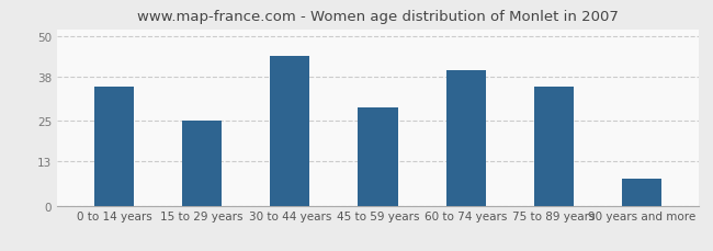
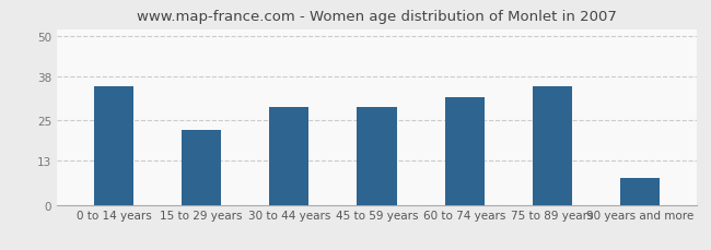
15 to 29 years: 25 -> 22
30 to 44 years: 44 -> 29
60 to 74 years: 40 -> 32
